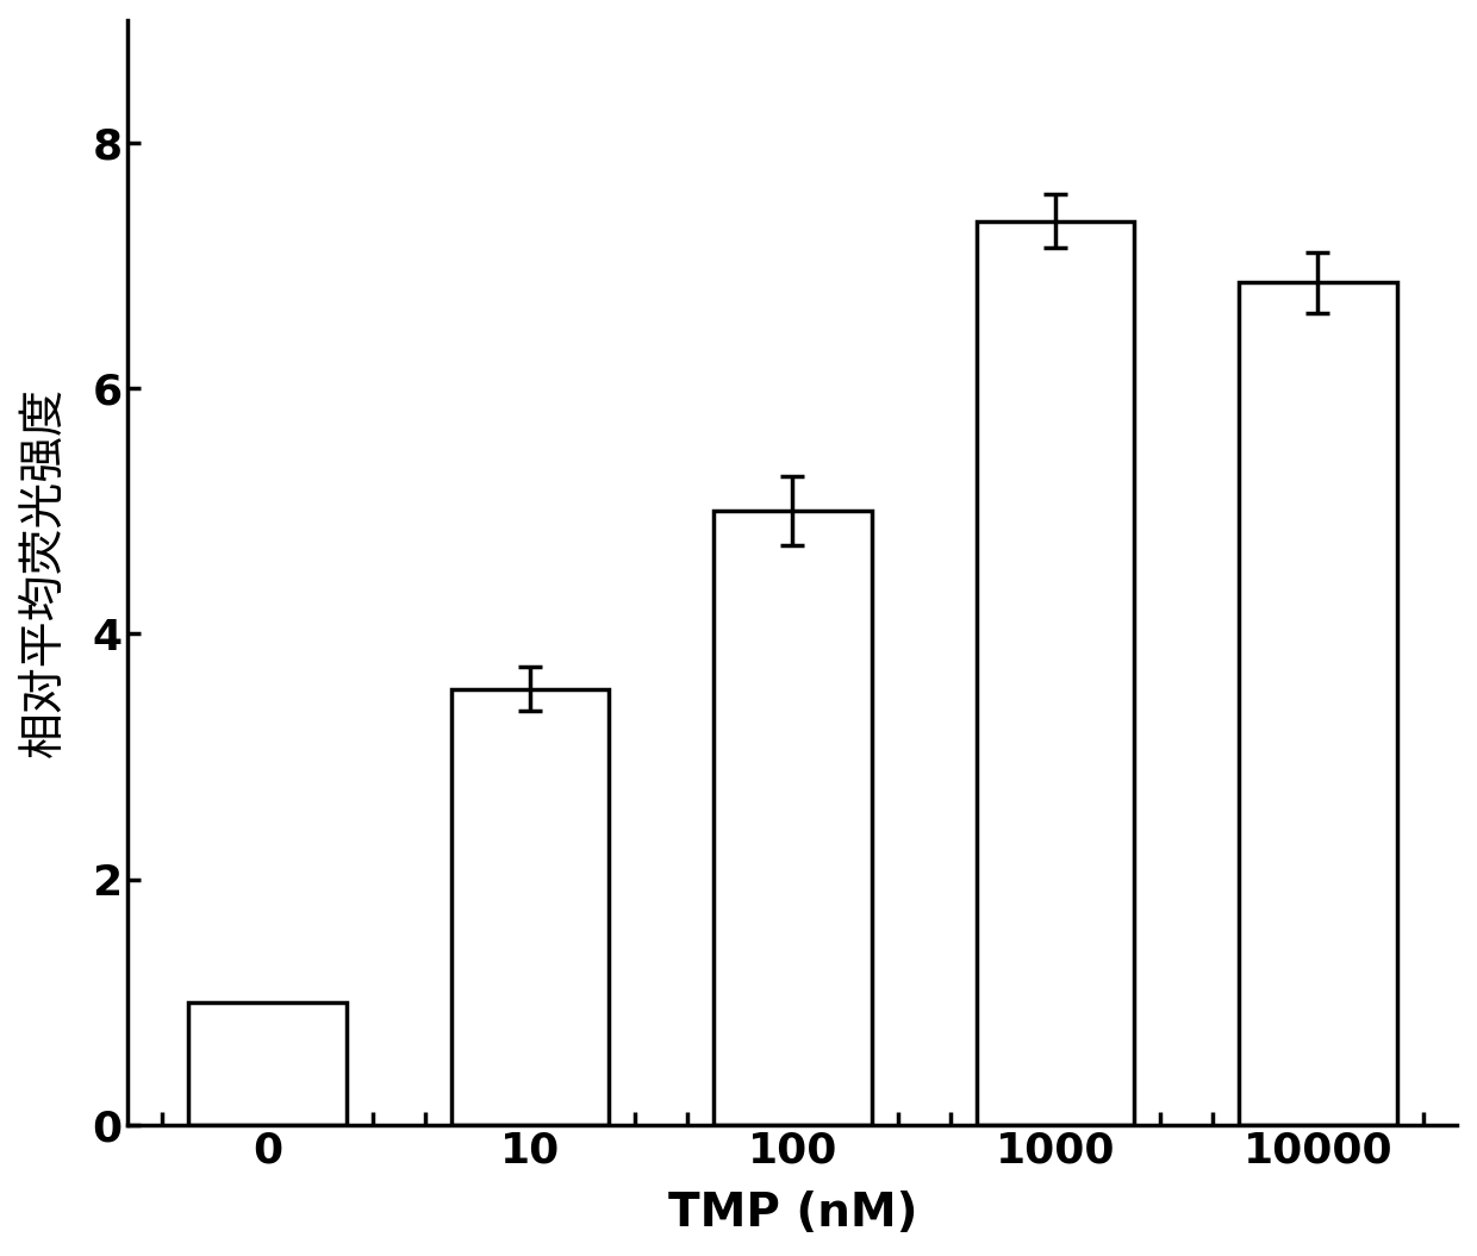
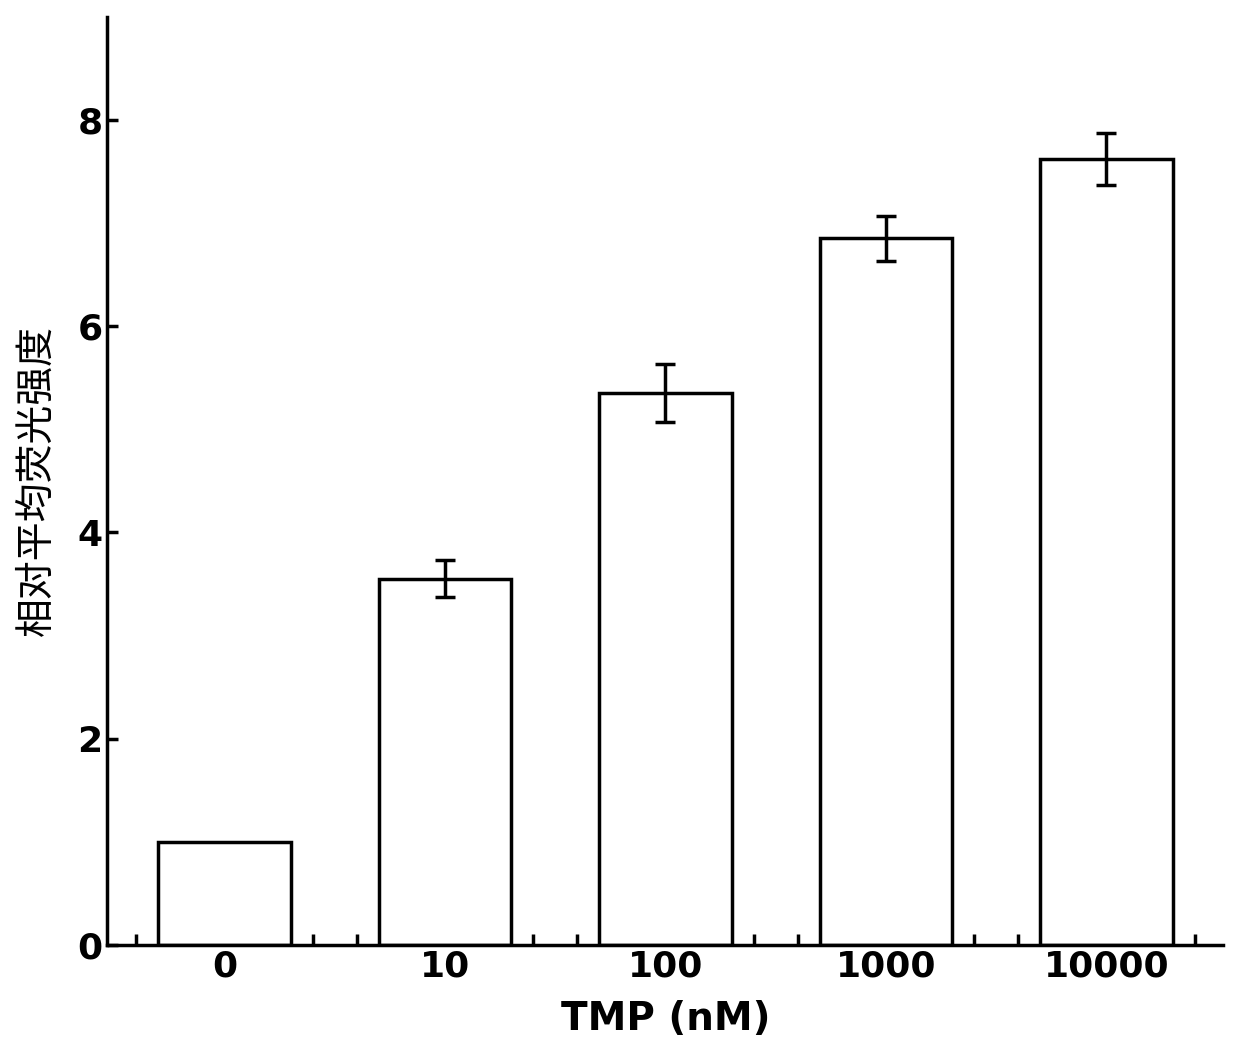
100: 5.00 -> 5.35
1000: 7.36 -> 6.85
10000: 6.86 -> 7.62
